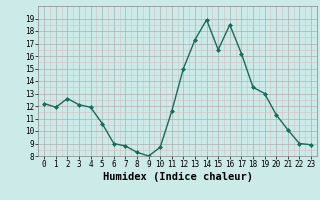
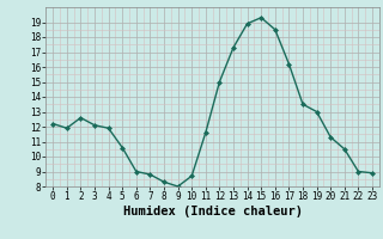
15: 16.5 -> 19.3
21: 10.1 -> 10.5
